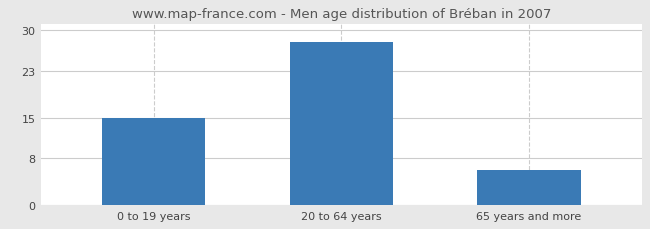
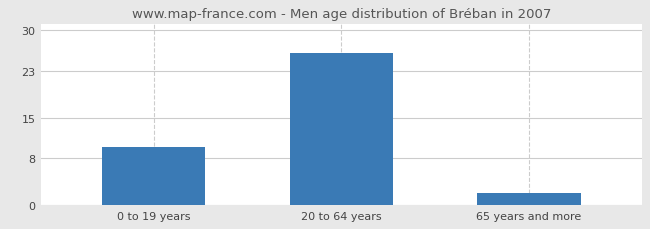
0 to 19 years: 15 -> 10
20 to 64 years: 28 -> 26
65 years and more: 6 -> 2
